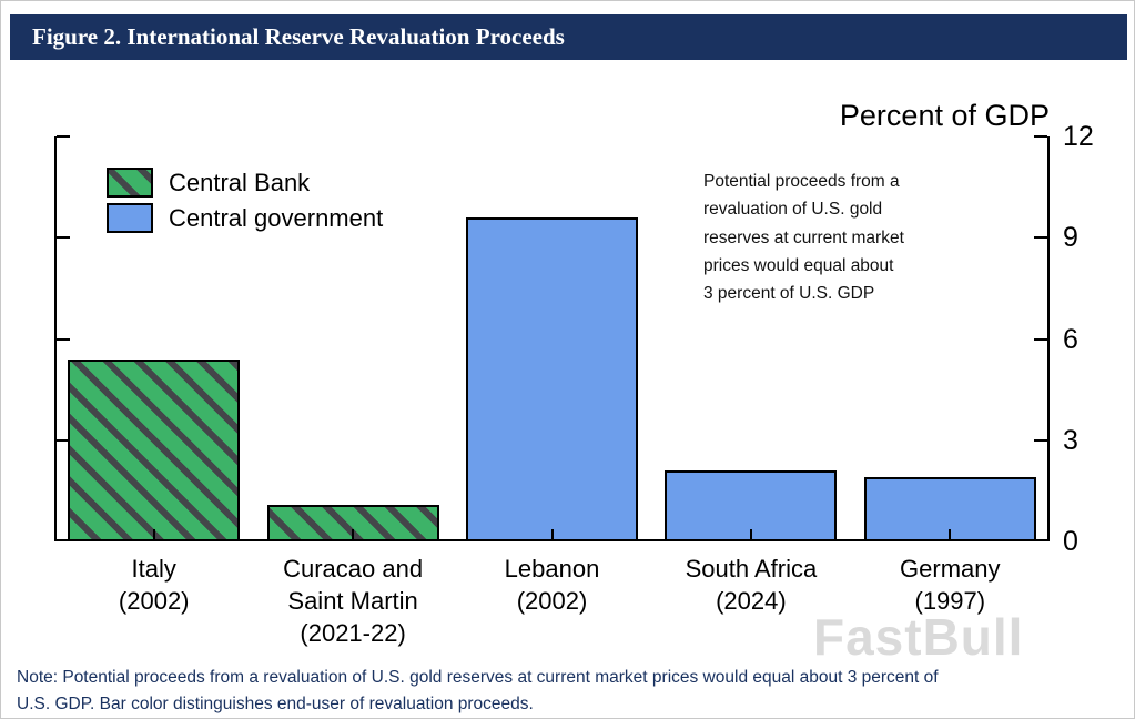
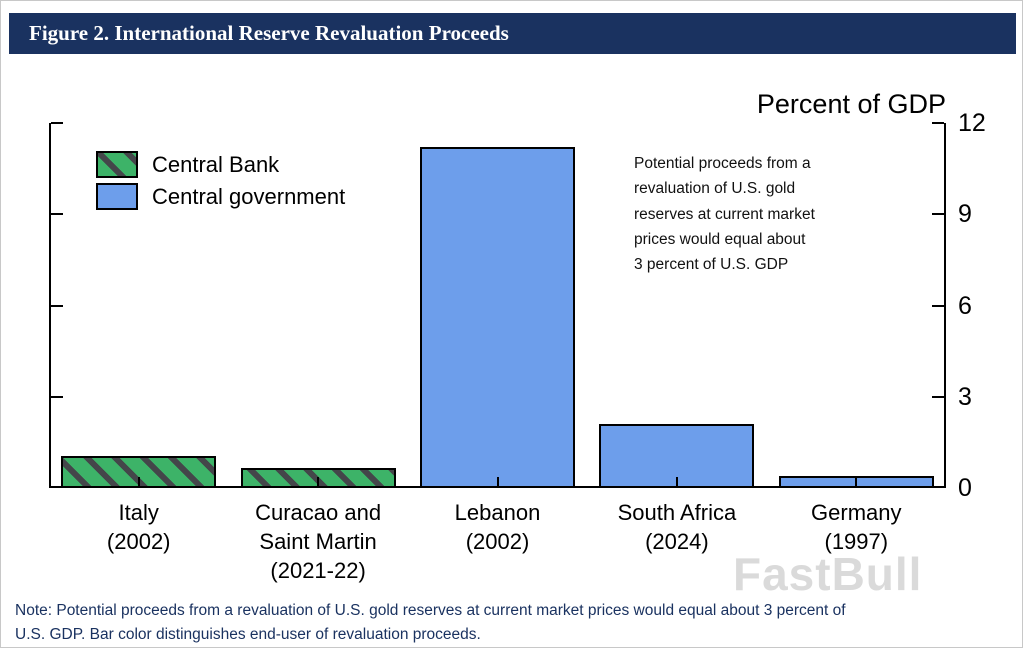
Central Bank/Italy (2002): 5.4 -> 1.1
Central Bank/Curacao and Saint Martin (2021-22): 1.1 -> 0.7
Central government/Lebanon (2002): 9.6 -> 11.2
Central government/Germany (1997): 1.9 -> 0.4
